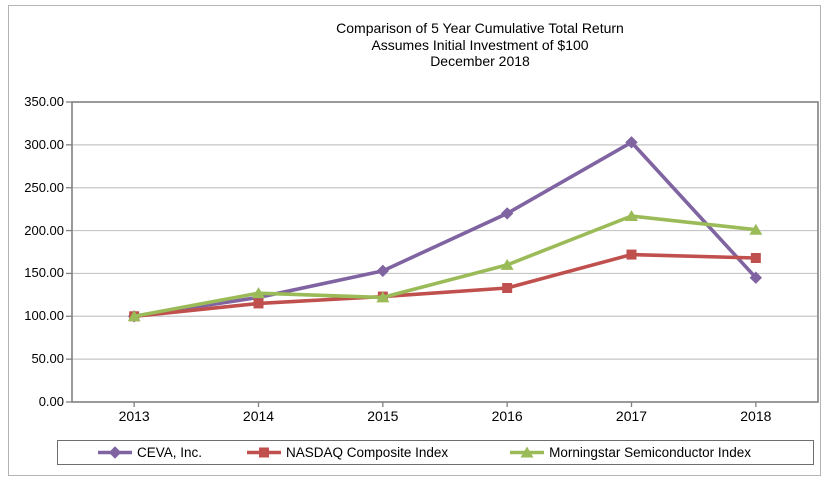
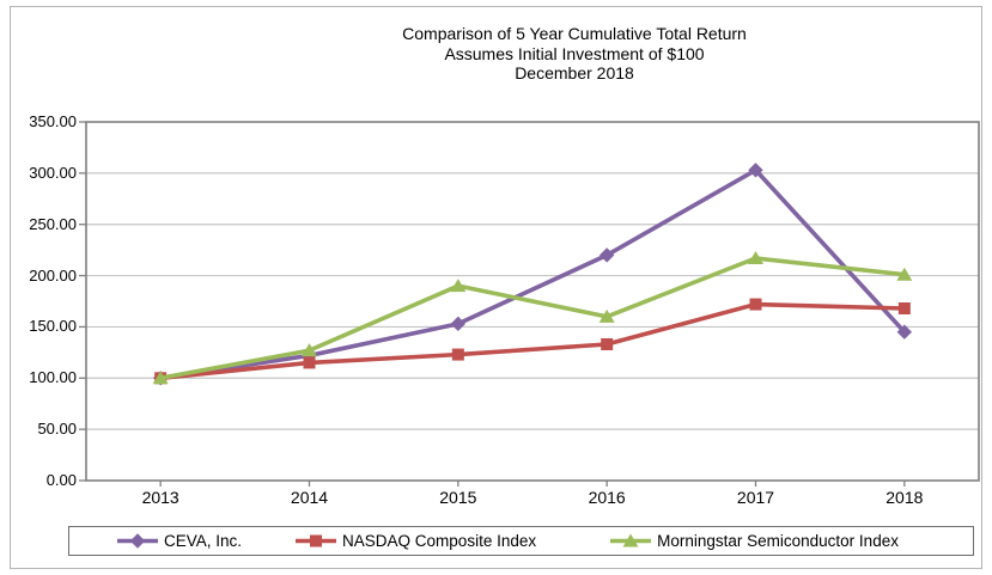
Morningstar Semiconductor Index/2015: 120 -> 190
